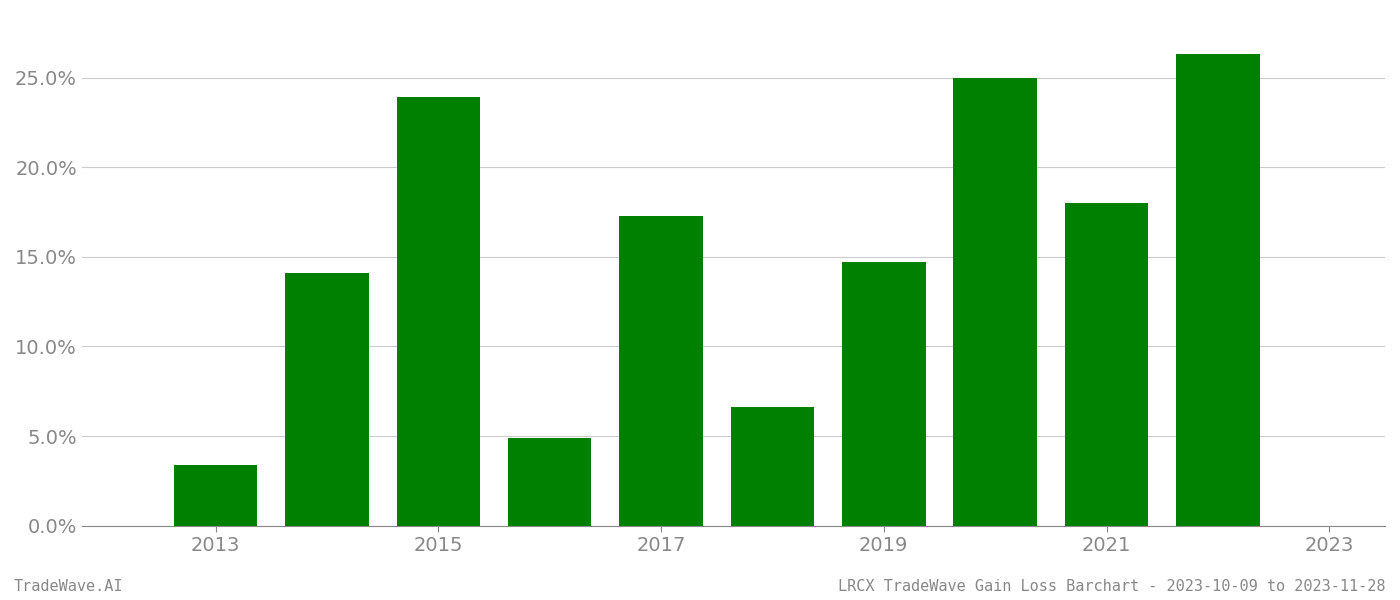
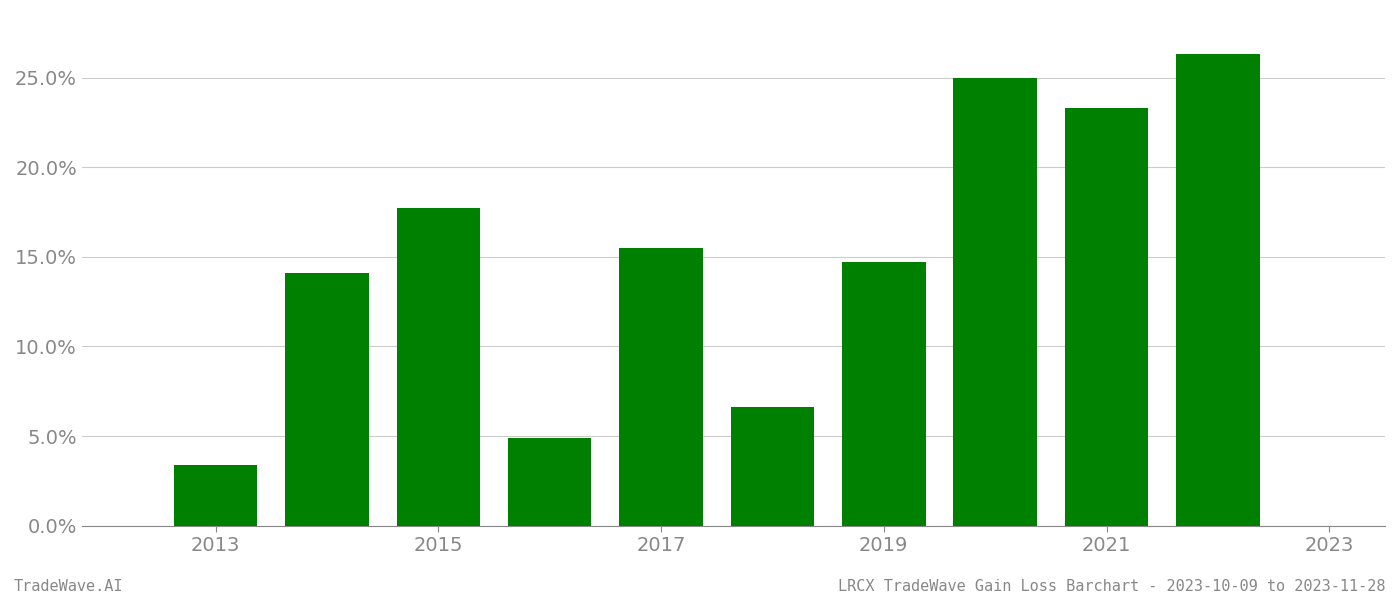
2015: 23.9% -> 17.7%
2017: 17.3% -> 15.5%
2021: 18.0% -> 23.3%
